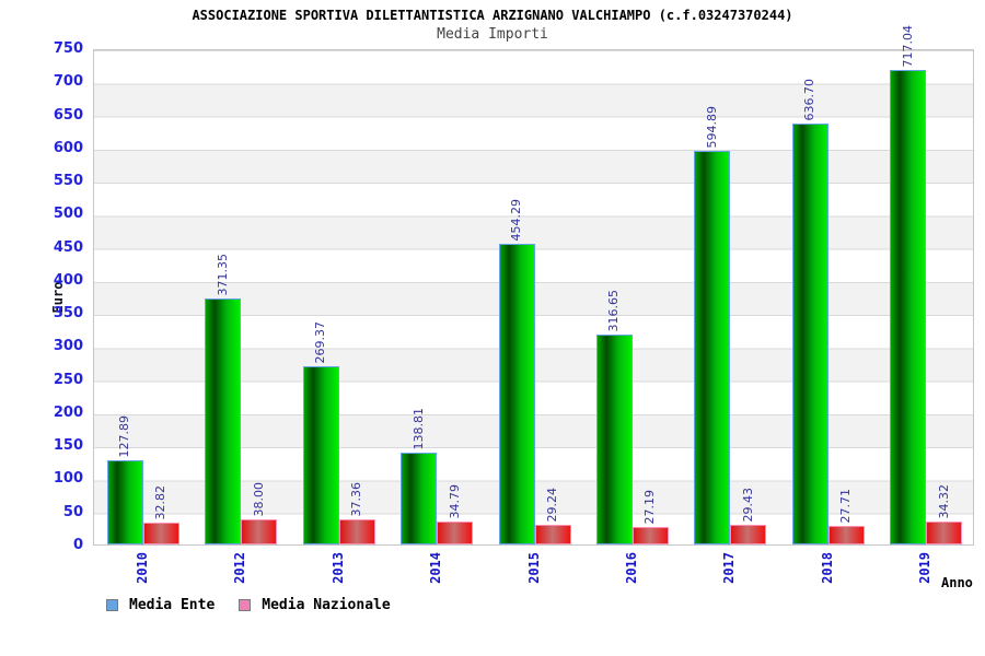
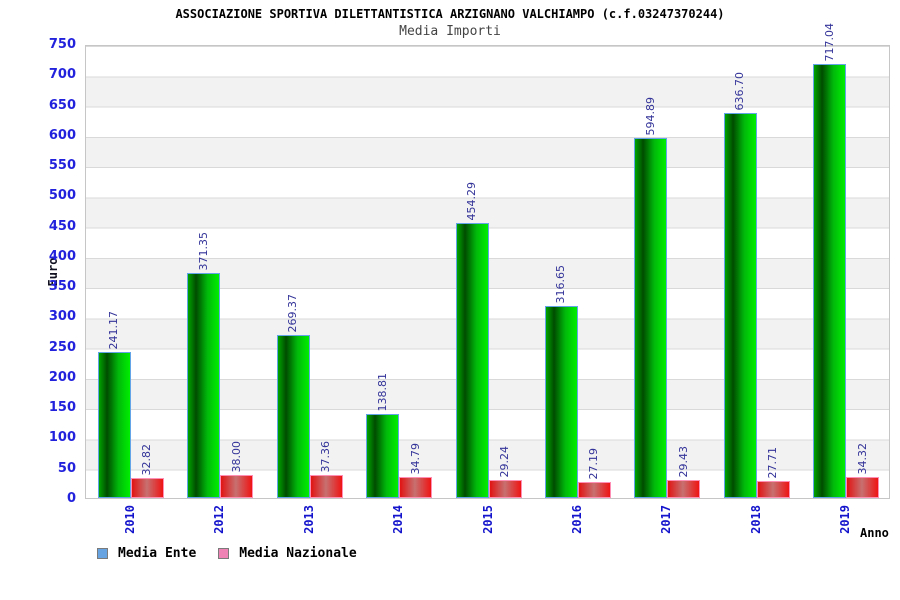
Media Ente/2010: 127.89 -> 241.17
